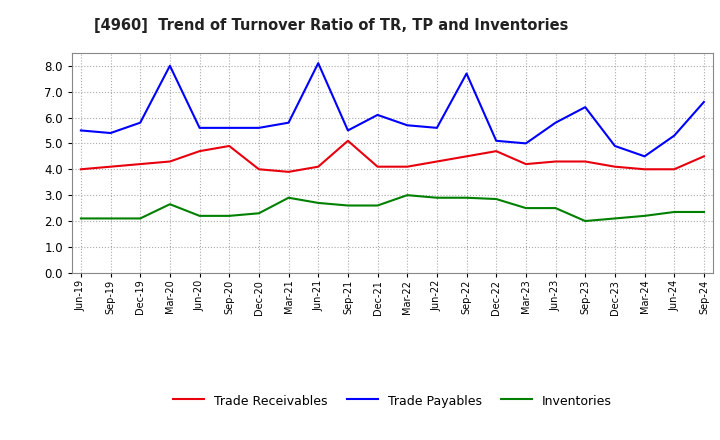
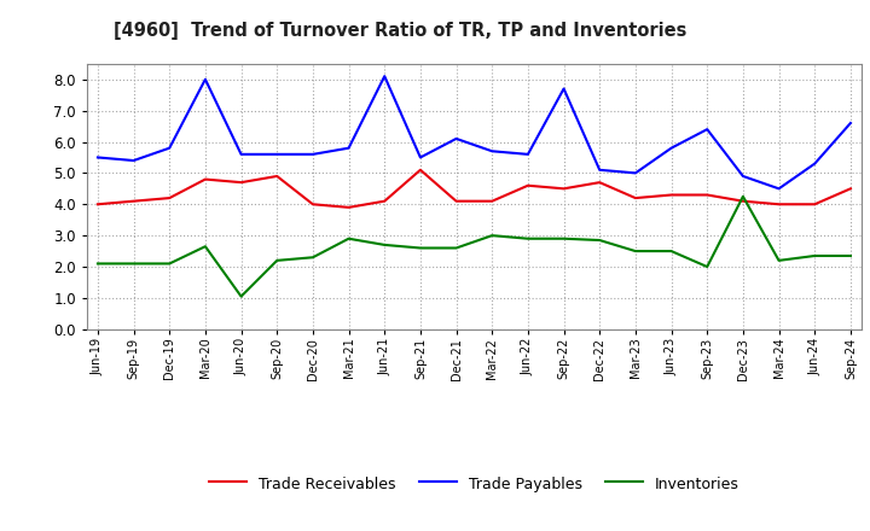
Trade Receivables/Mar-20: 4.3 -> 4.8
Inventories/Jun-20: 2.20 -> 1.05
Trade Receivables/Jun-22: 4.3 -> 4.6
Inventories/Dec-23: 2.10 -> 4.25
